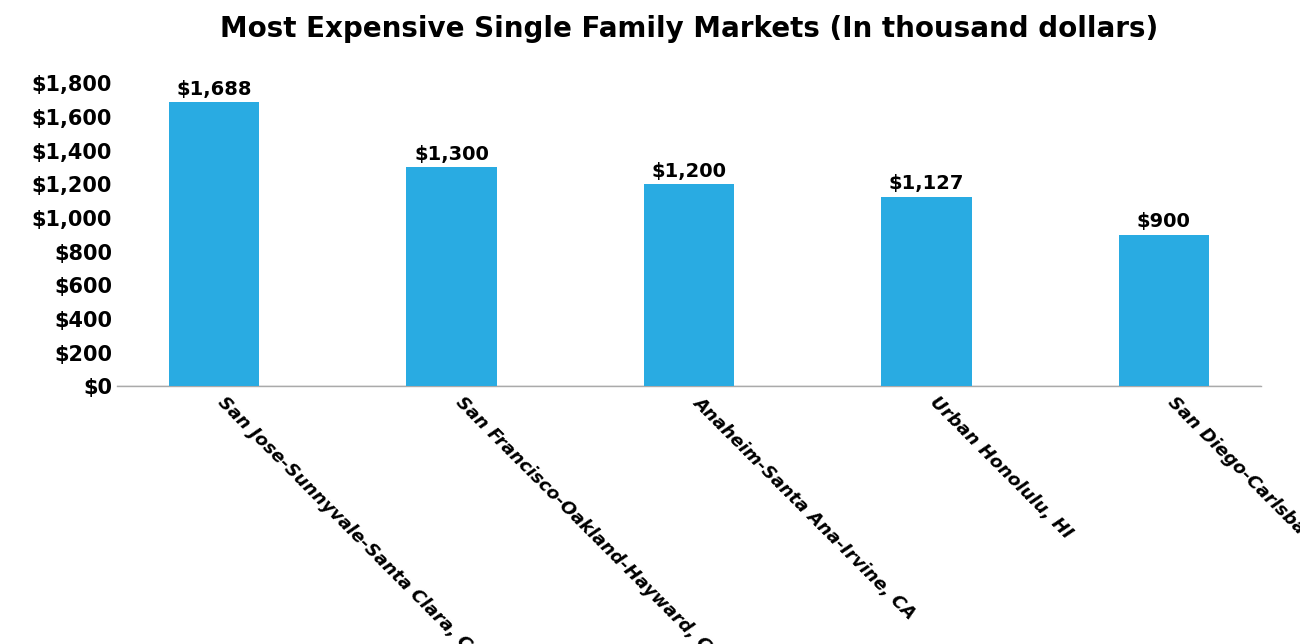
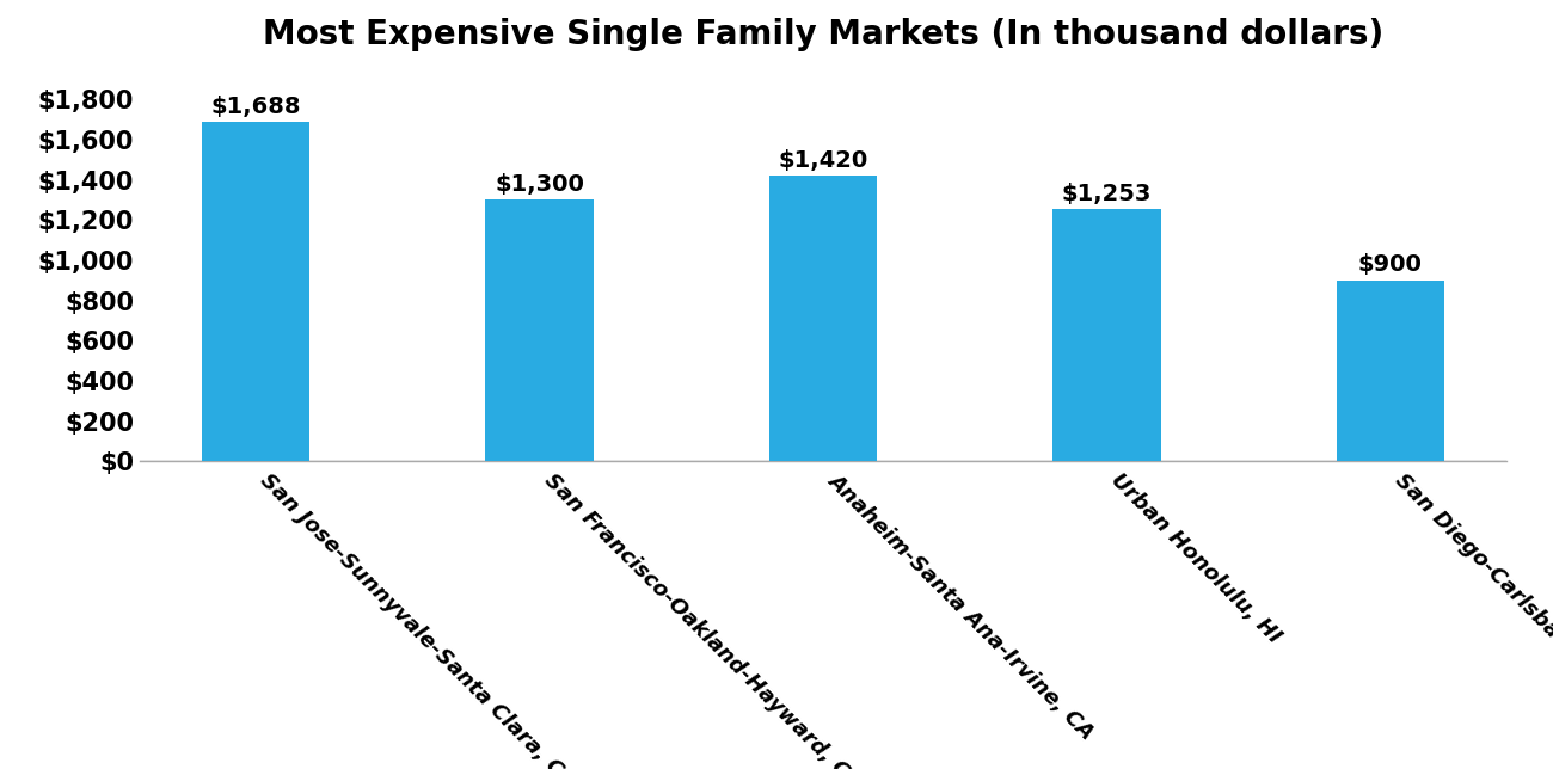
Anaheim-Santa Ana-Irvine, CA: $1,200 -> $1,420
Urban Honolulu, HI: $1,127 -> $1,253
